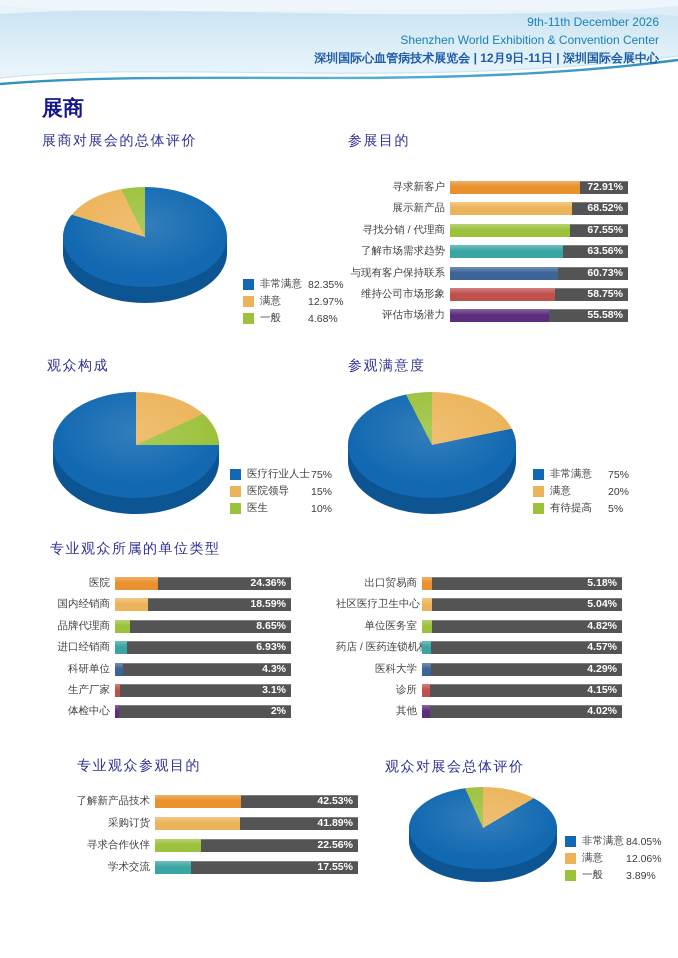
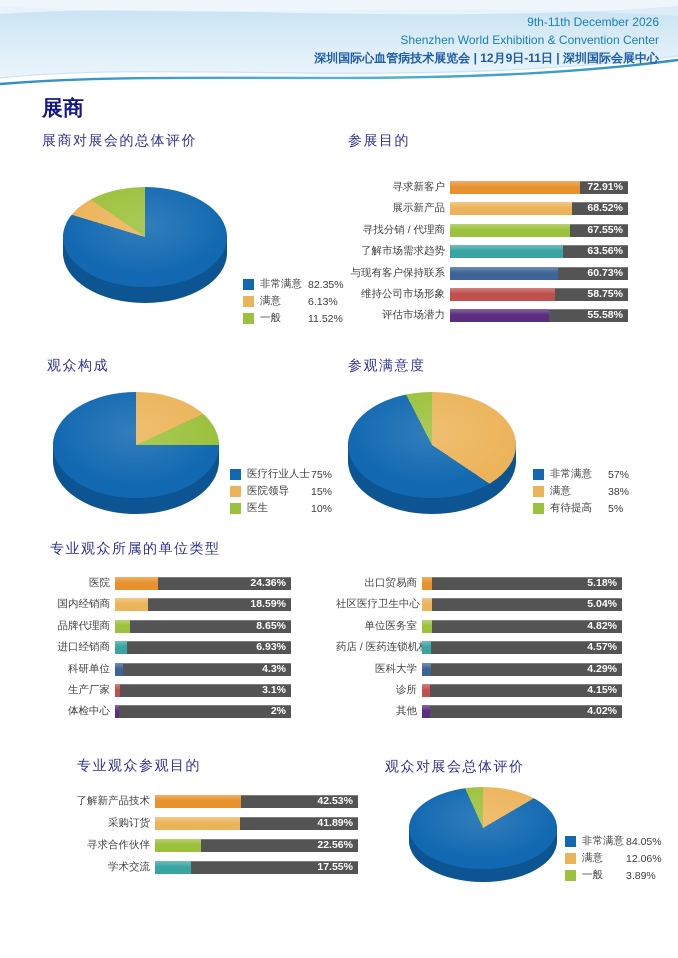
展商对展会的总体评价/满意: 12.97% -> 6.13%
展商对展会的总体评价/一般: 4.68% -> 11.52%
参观满意度/非常满意: 75% -> 57%
参观满意度/满意: 20% -> 38%
